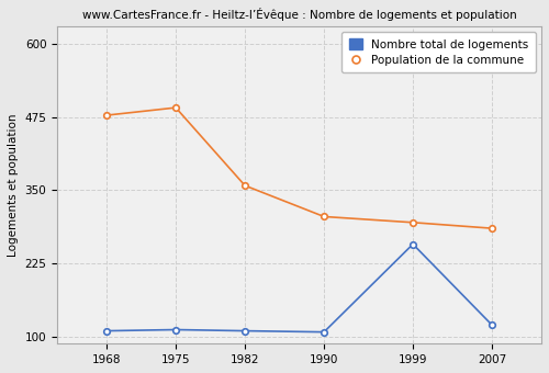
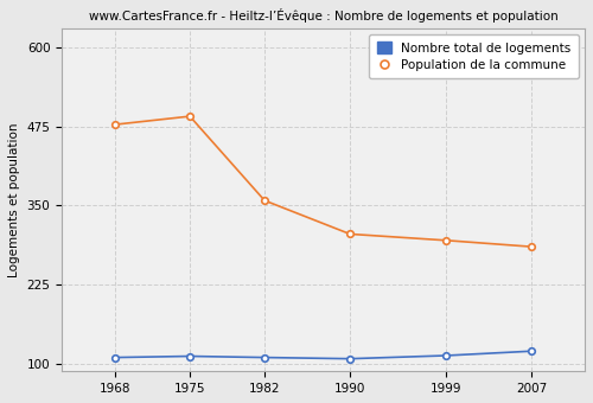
Nombre total de logements/1999: 258 -> 113
